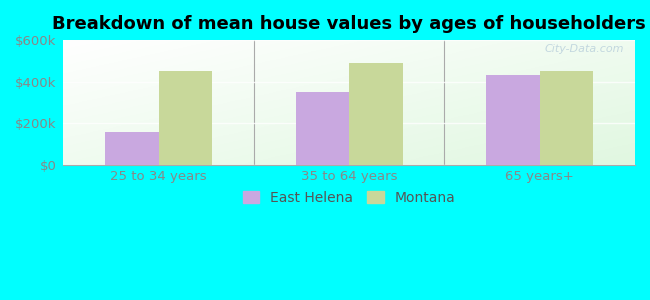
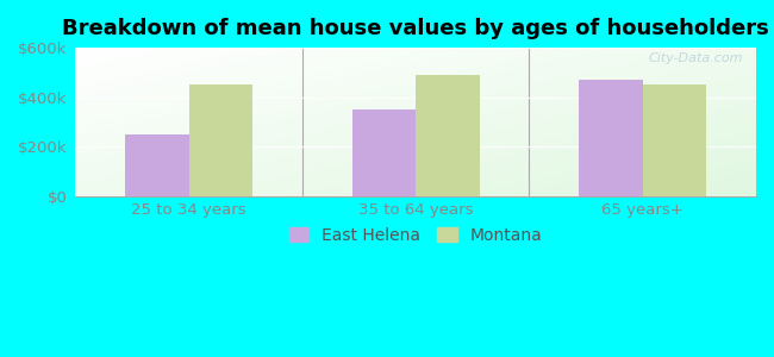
East Helena/25 to 34 years: $160k -> $250k
East Helena/65 years+: $430k -> $470k
